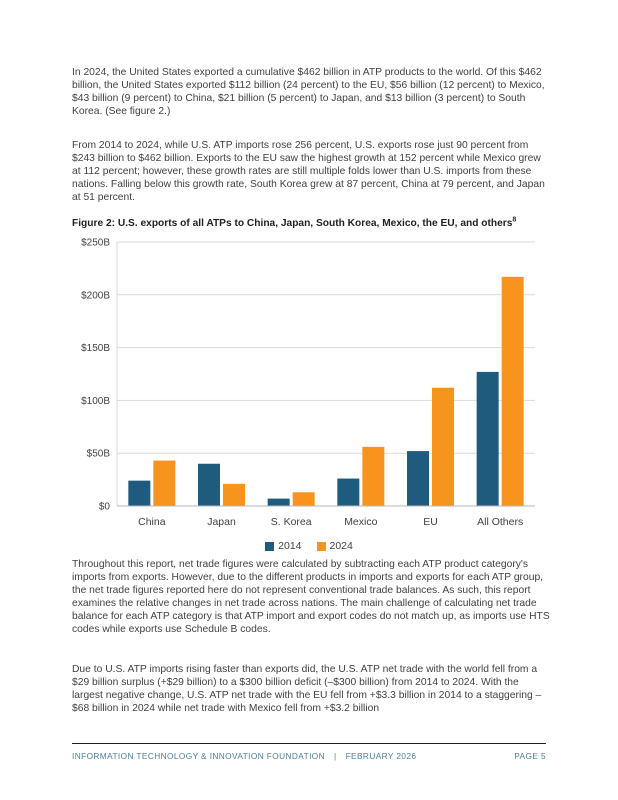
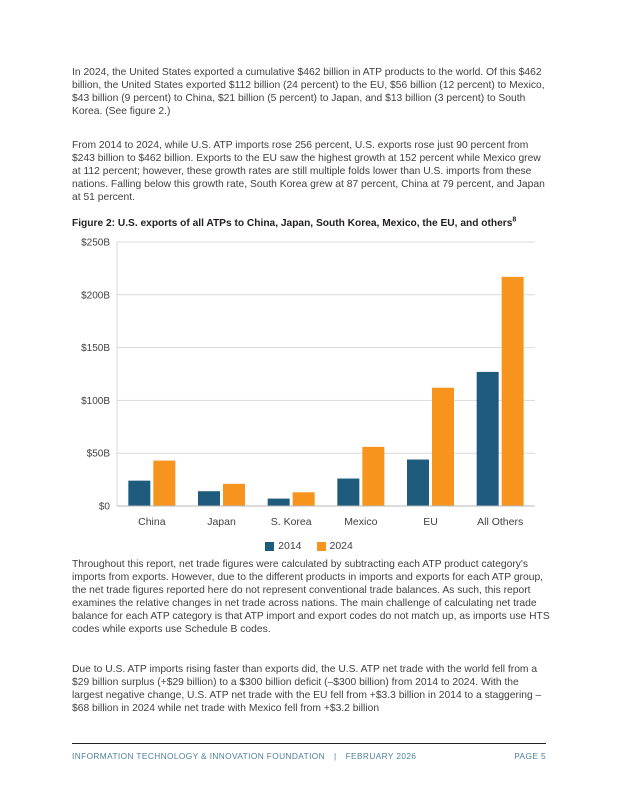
2014/Japan: $40B -> $14B
2014/EU: $52B -> $44B
